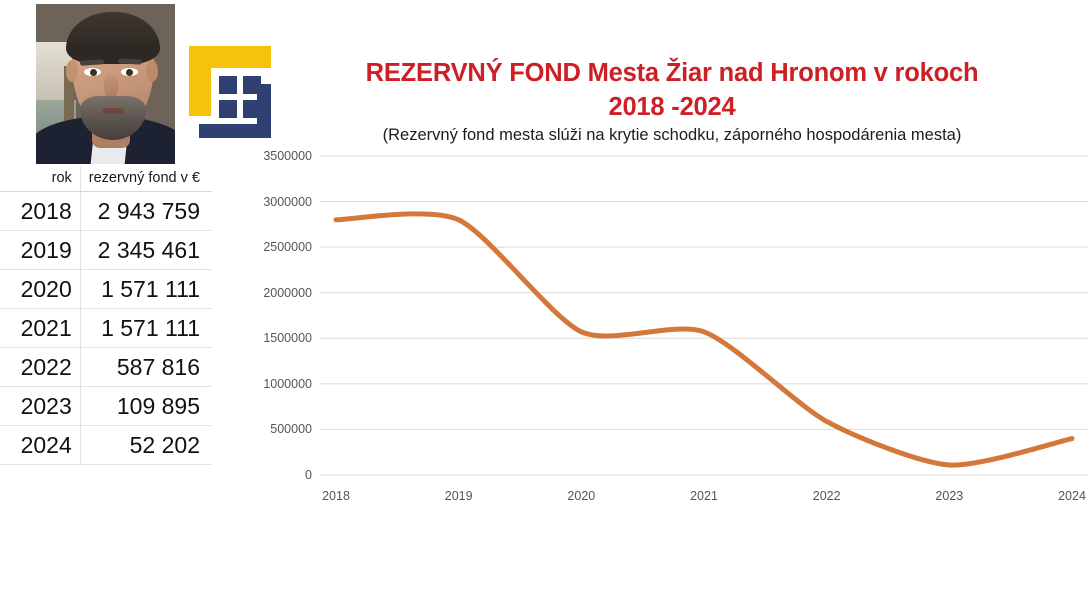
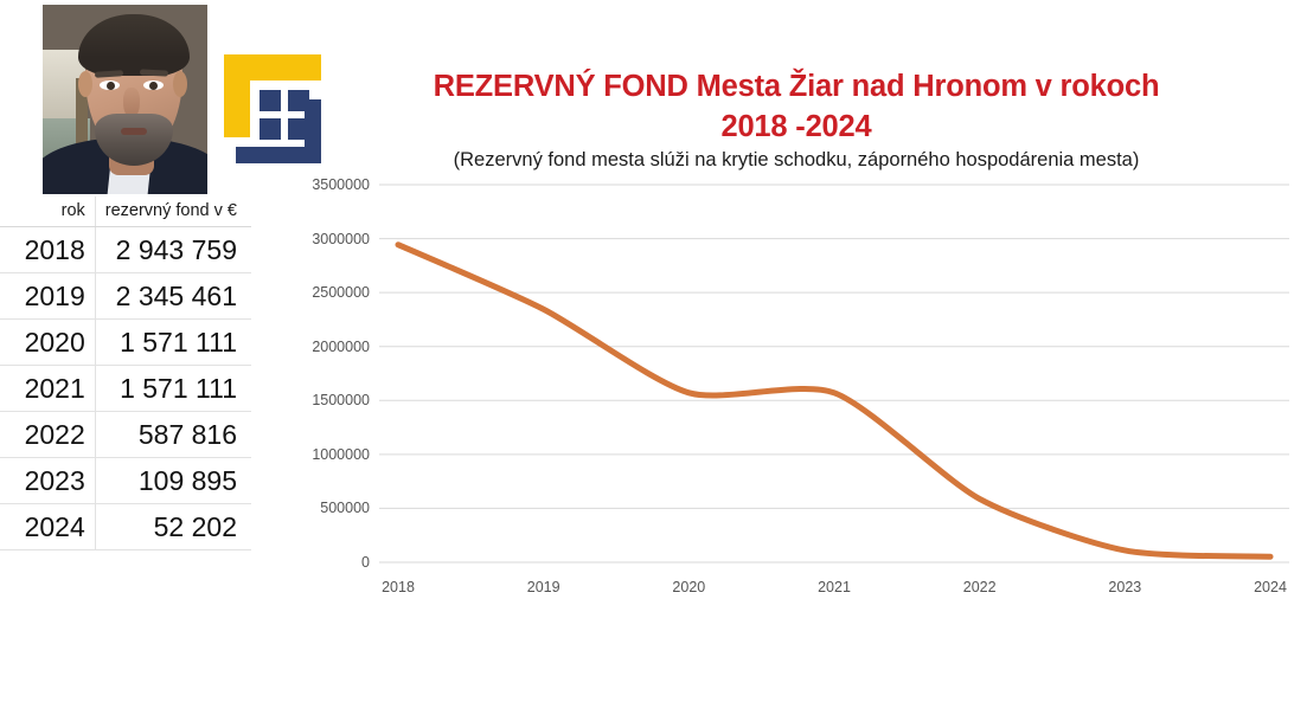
2018: 2800000 -> 2900000
2019: 2800000 -> 2300000
2024: 400000 -> 100000
